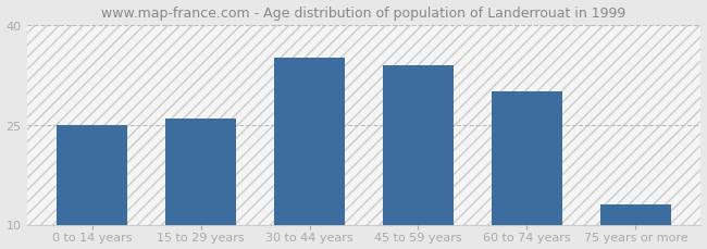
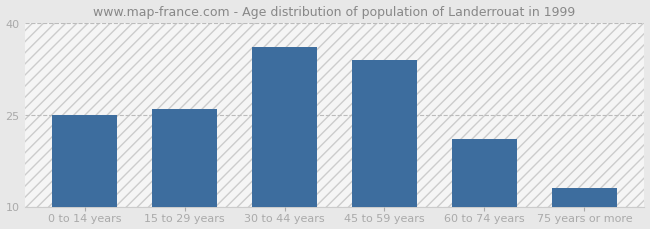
30 to 44 years: 35 -> 36
60 to 74 years: 30 -> 21
